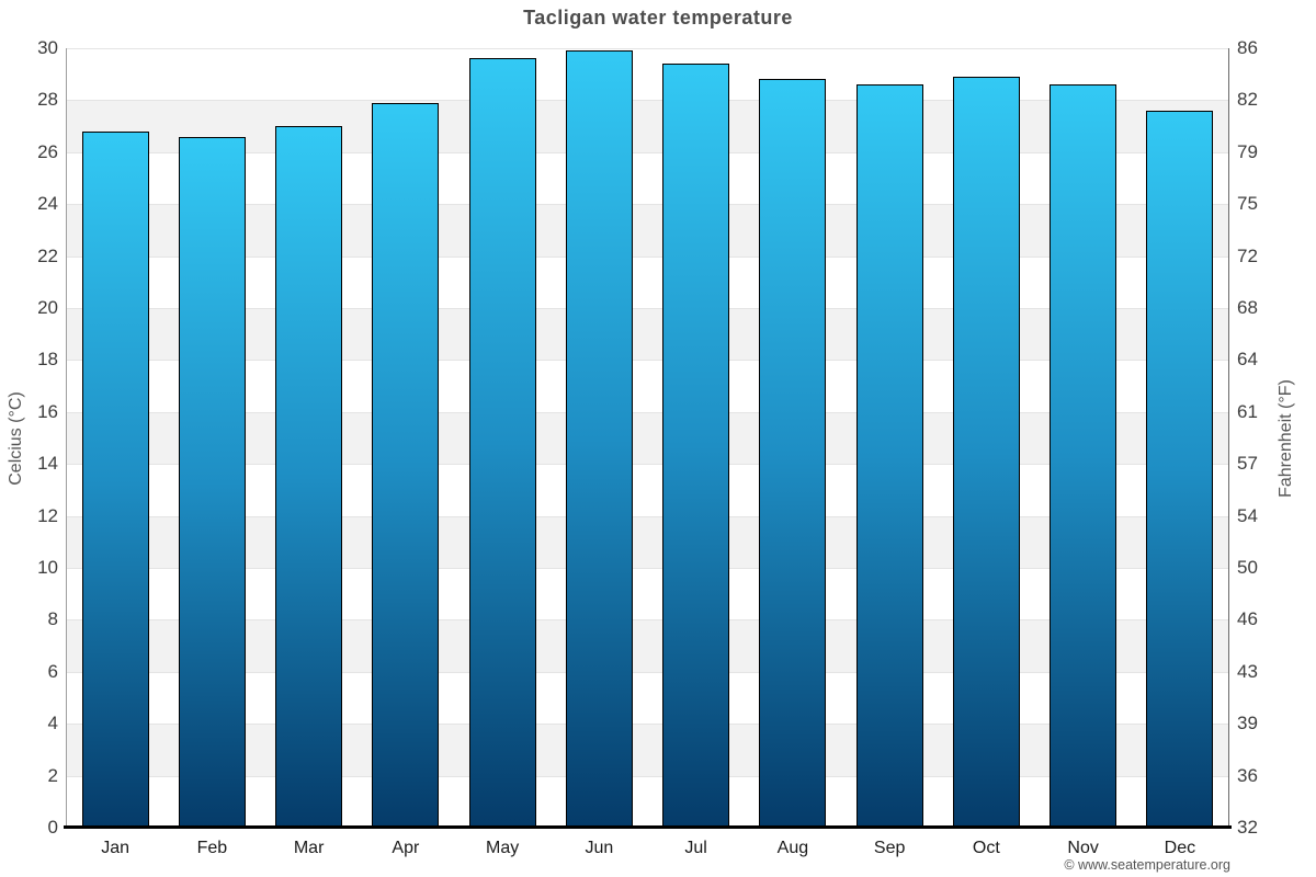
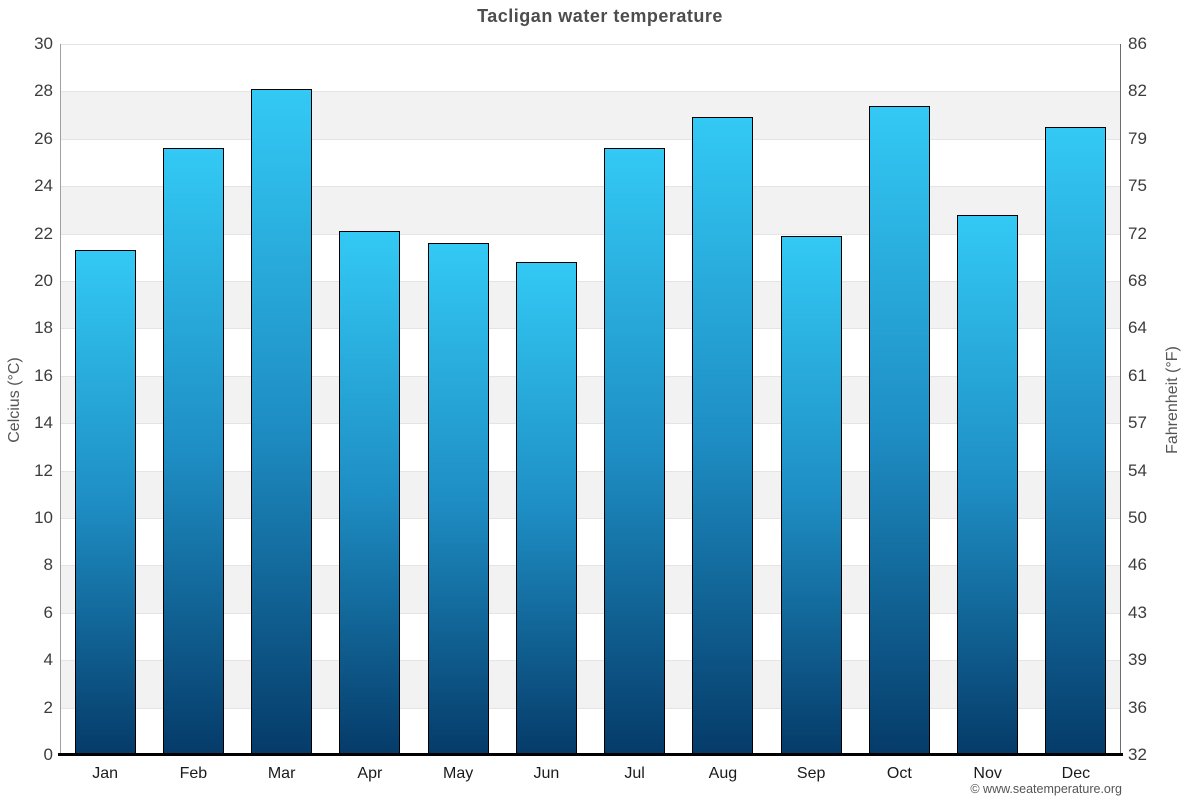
Jan: 26.8 -> 21.3
Feb: 26.6 -> 25.6
Mar: 27.0 -> 28.1
Apr: 27.9 -> 22.1
May: 29.6 -> 21.6
Jun: 29.9 -> 20.8
Jul: 29.4 -> 25.6
Aug: 28.8 -> 26.9
Sep: 28.6 -> 21.9
Oct: 28.9 -> 27.4
Nov: 28.6 -> 22.8
Dec: 27.6 -> 26.5
